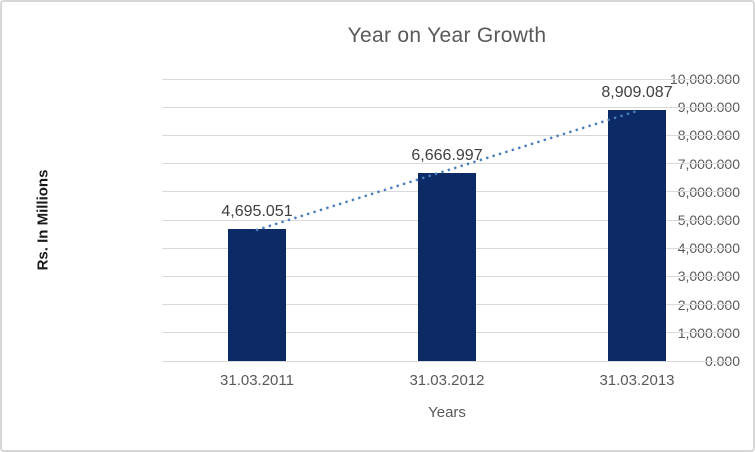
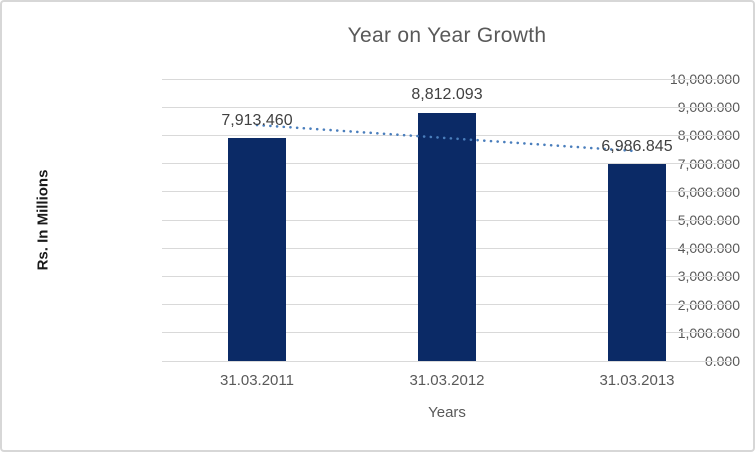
31.03.2011: 4,695.051 -> 7,913.460
31.03.2012: 6,666.997 -> 8,812.093
31.03.2013: 8,909.087 -> 6,986.845
